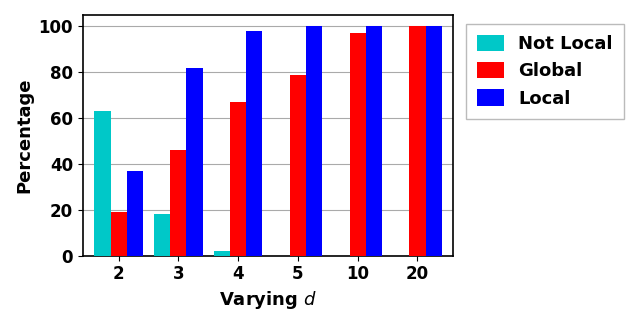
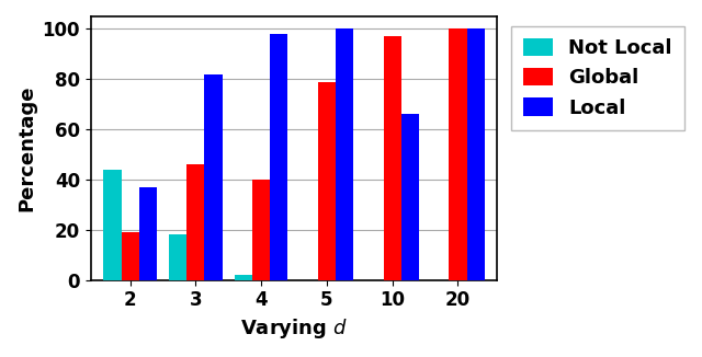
Not Local/2: 63 -> 44
Global/4: 67 -> 40
Local/10: 100 -> 66
